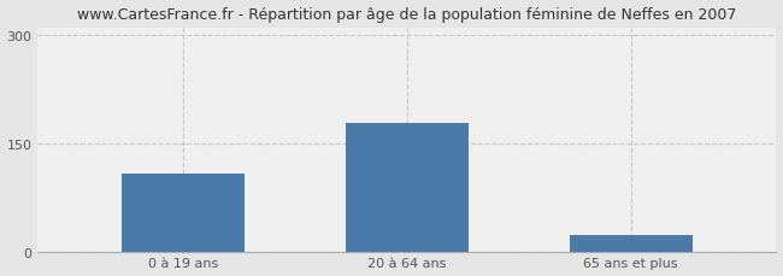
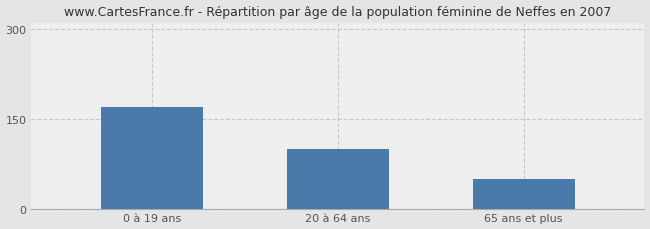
0 à 19 ans: 107 -> 170
20 à 64 ans: 178 -> 100
65 ans et plus: 22 -> 50
